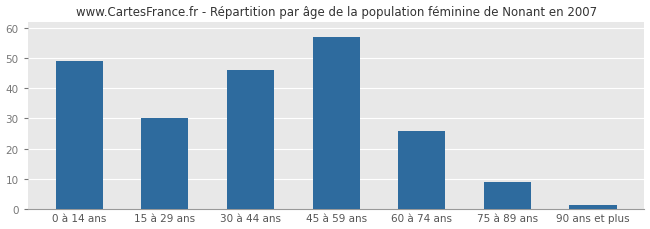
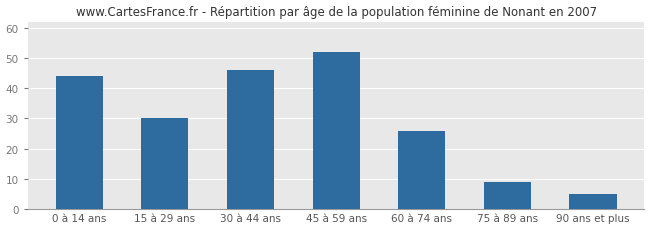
0 à 14 ans: 49.0 -> 44.0
45 à 59 ans: 57.0 -> 52.0
90 ans et plus: 1.5 -> 5.0
